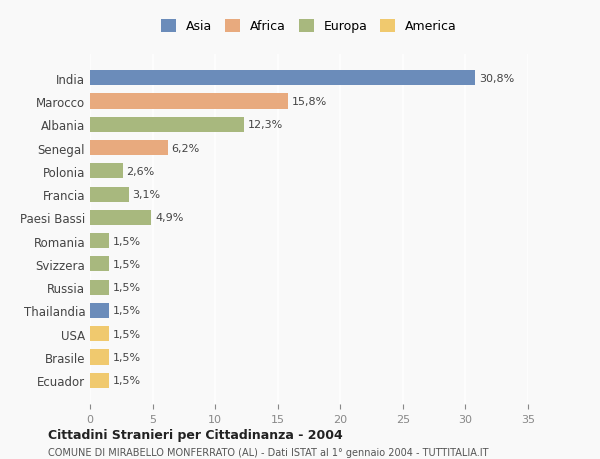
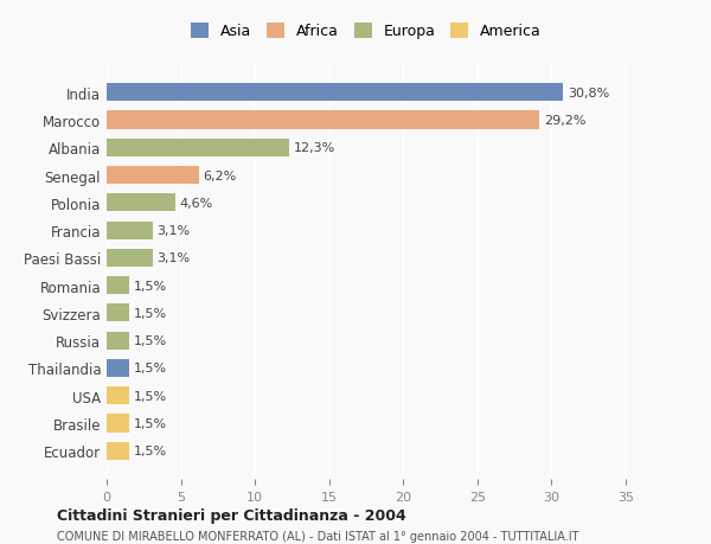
Marocco: 15,8% -> 29,2%
Polonia: 2,6% -> 4,6%
Paesi Bassi: 4,9% -> 3,1%
